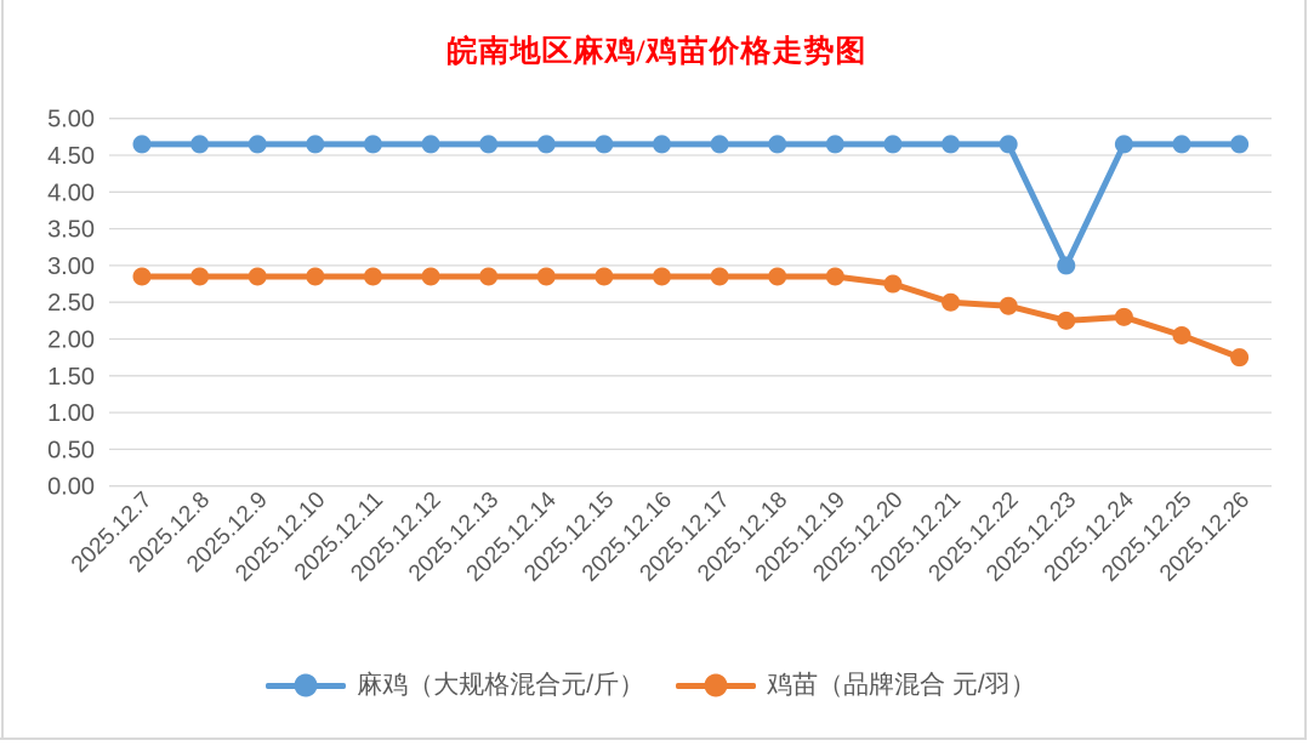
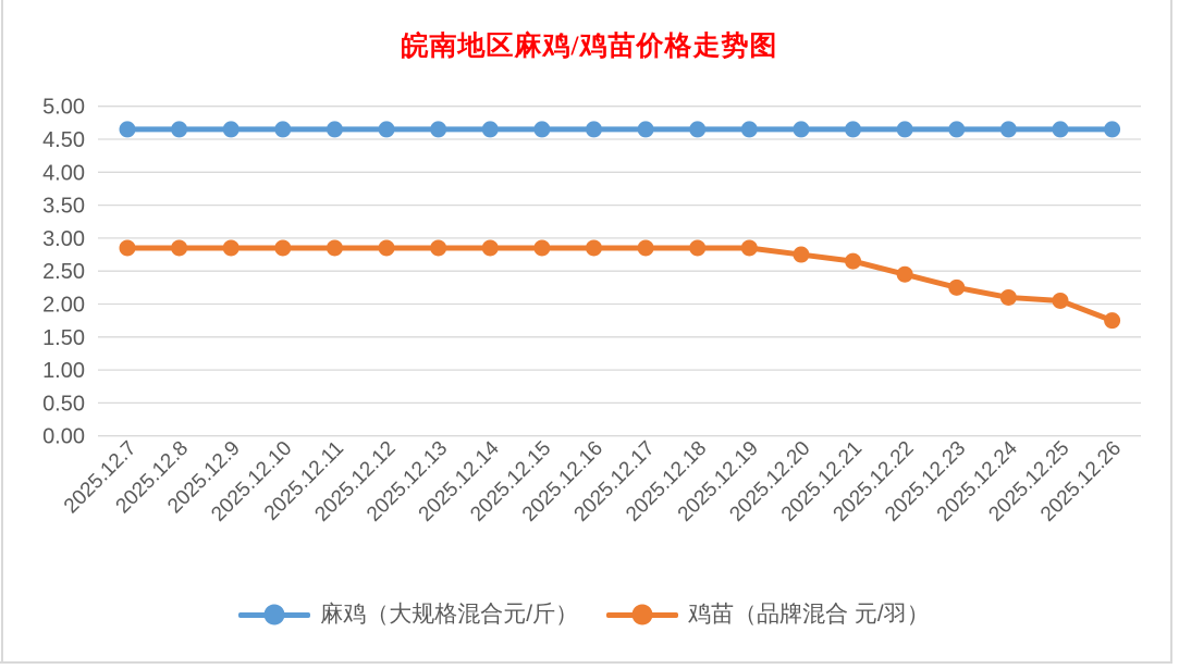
鸡苗（品牌混合 元/羽）/2025.12.21: 2.5 -> 2.6
麻鸡（大规格混合元/斤）/2025.12.23: 3.0 -> 4.7
鸡苗（品牌混合 元/羽）/2025.12.24: 2.3 -> 2.1
